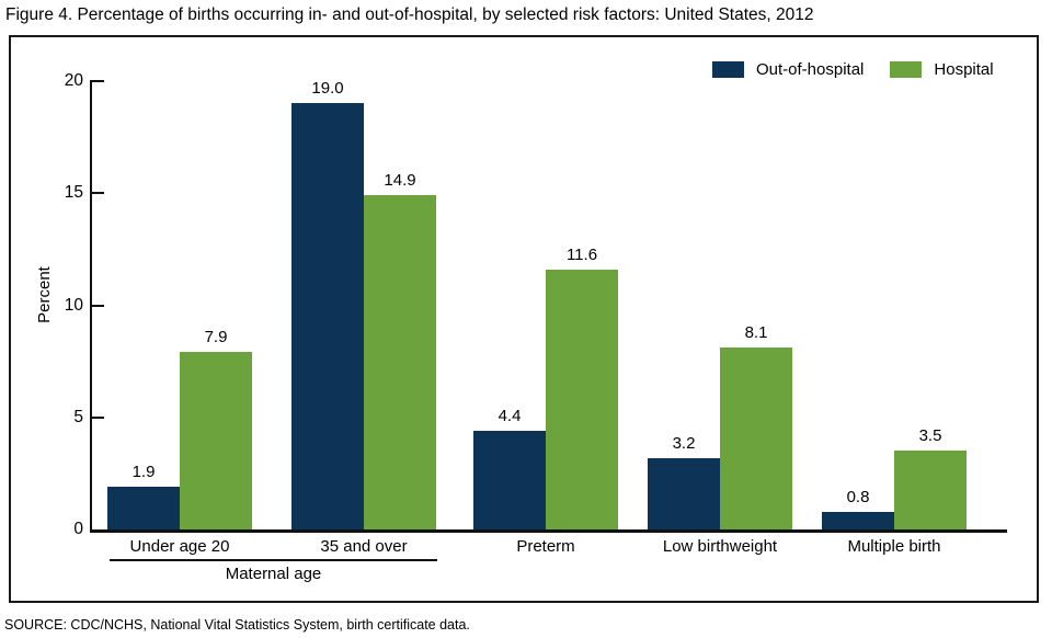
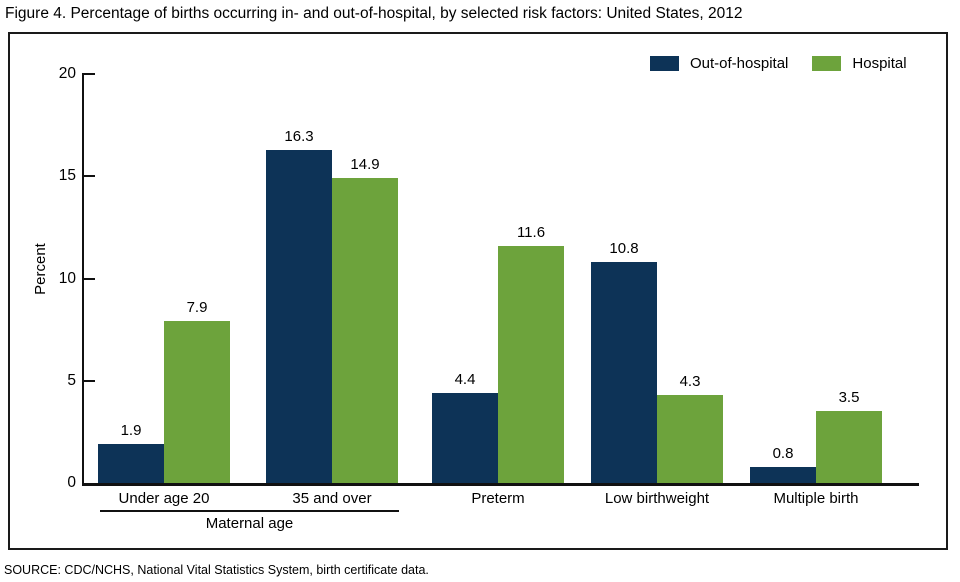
Out-of-hospital/35 and over: 19.0 -> 16.3
Out-of-hospital/Low birthweight: 3.2 -> 10.8
Hospital/Low birthweight: 8.1 -> 4.3
